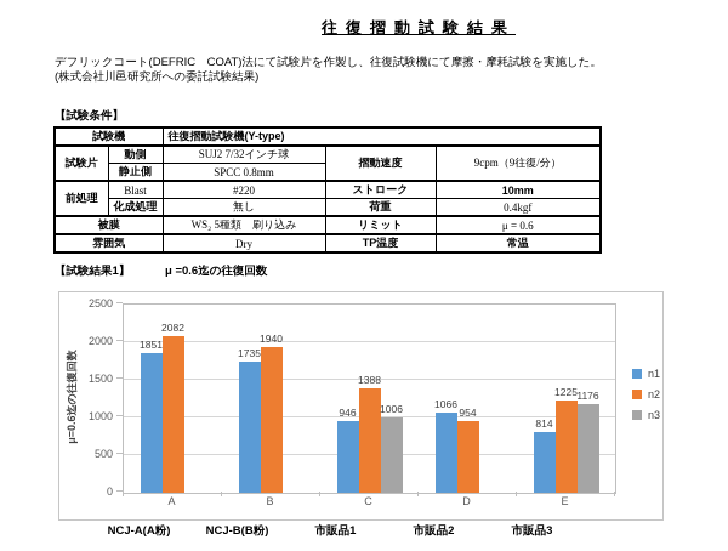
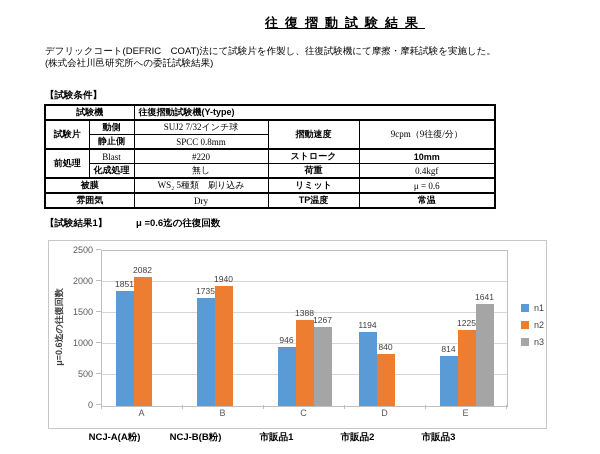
n3/C: 1006 -> 1267
n1/D: 1066 -> 1194
n2/D: 954 -> 840
n3/E: 1176 -> 1641
